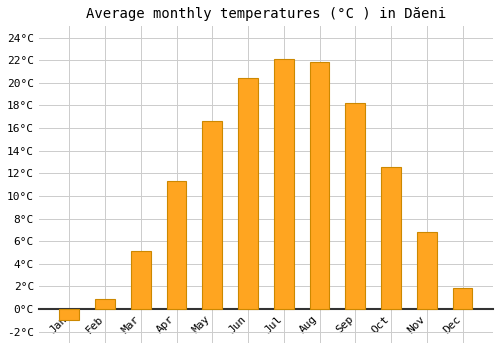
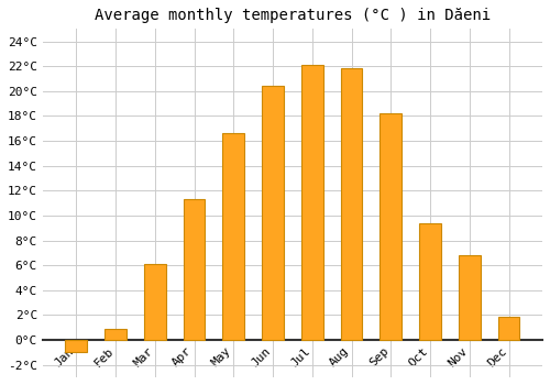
Mar: 5.1°C -> 6.1°C
Oct: 12.6°C -> 9.4°C
